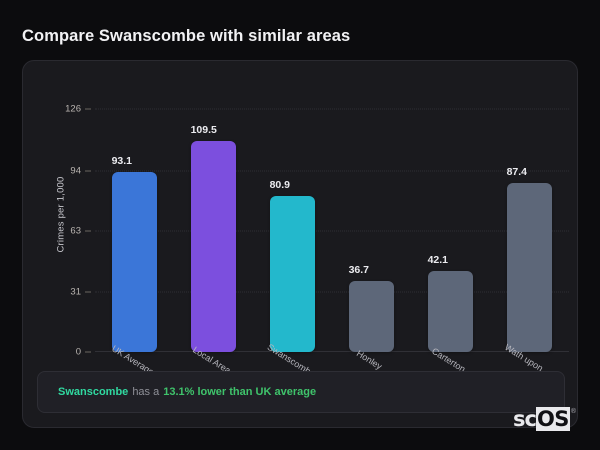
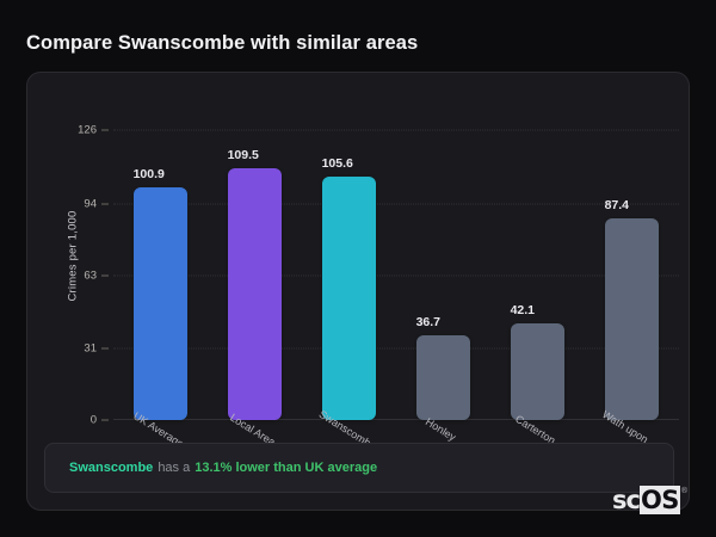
UK Average: 93.1 -> 100.9
Swanscombe: 80.9 -> 105.6
